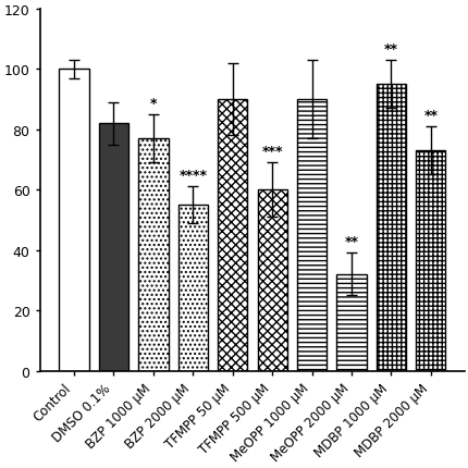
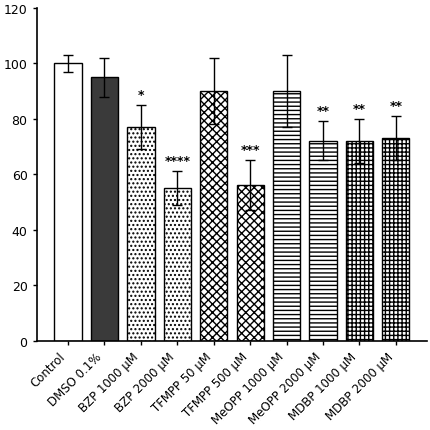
DMSO 0.1%: 82 -> 95
TFMPP 500 μM: 60 -> 56
MeOPP 2000 μM: 32 -> 72
MDBP 1000 μM: 95 -> 72
